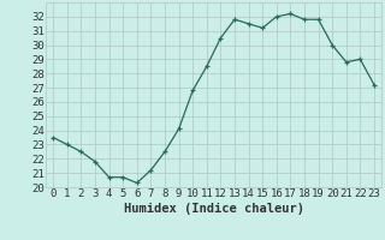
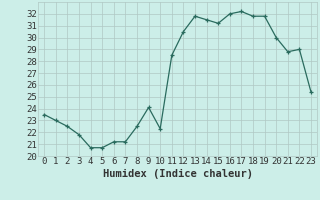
6: 20.3 -> 21.2
10: 26.8 -> 22.3
23: 27.2 -> 25.4
